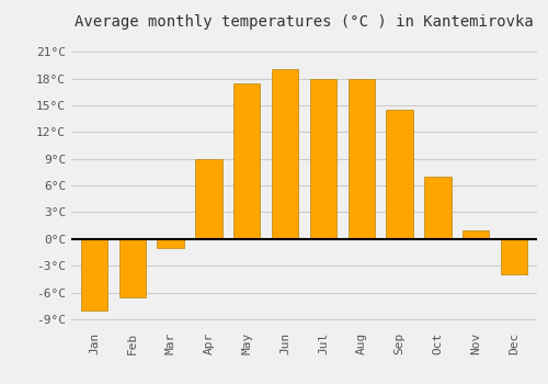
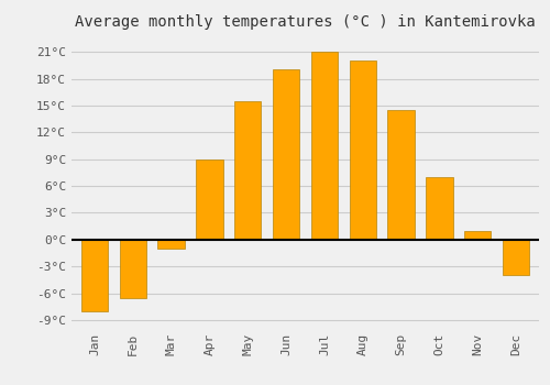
May: 17.4°C -> 15.5°C
Jul: 18.0°C -> 21.0°C
Aug: 18.0°C -> 20.0°C
